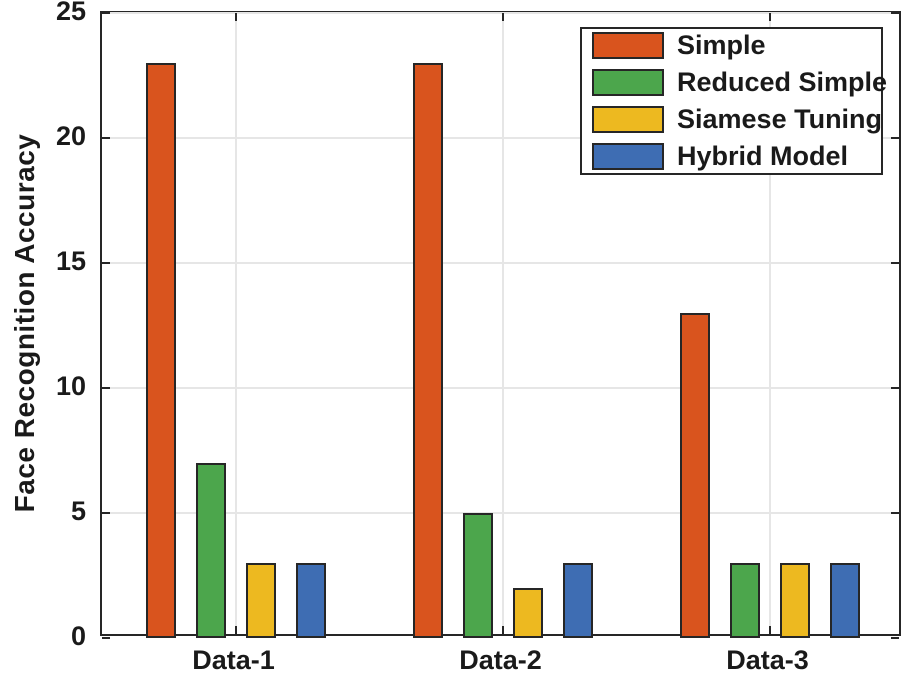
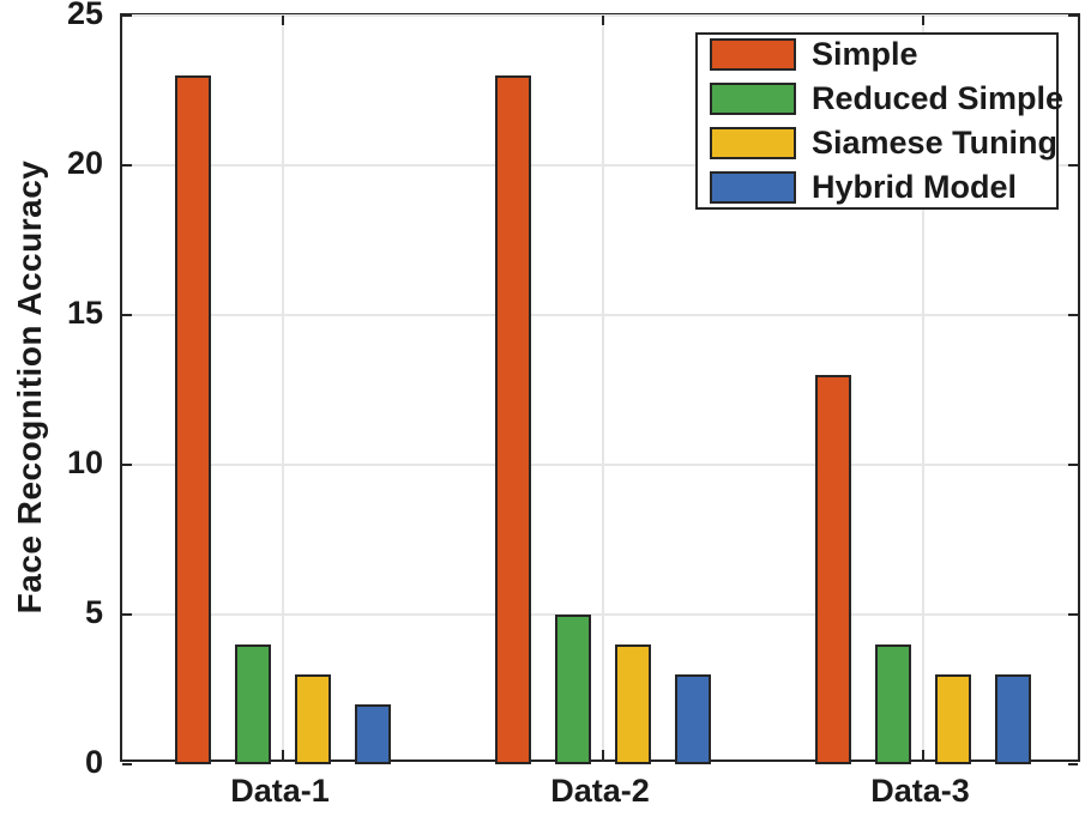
Reduced Simple/Data-1: 7 -> 4
Hybrid Model/Data-1: 3 -> 2
Siamese Tuning/Data-2: 2 -> 4
Reduced Simple/Data-3: 3 -> 4
